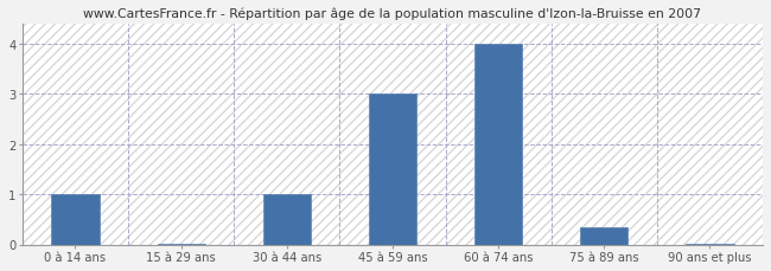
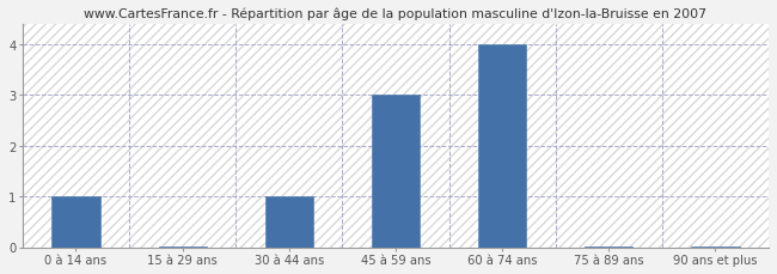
75 à 89 ans: 0.35 -> 0.02
